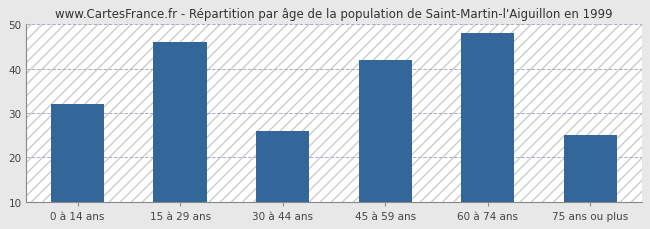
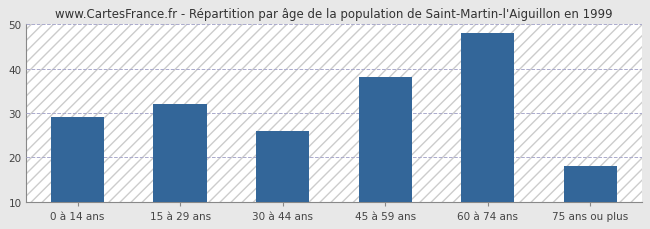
0 à 14 ans: 32 -> 29
15 à 29 ans: 46 -> 32
45 à 59 ans: 42 -> 38
75 ans ou plus: 25 -> 18
